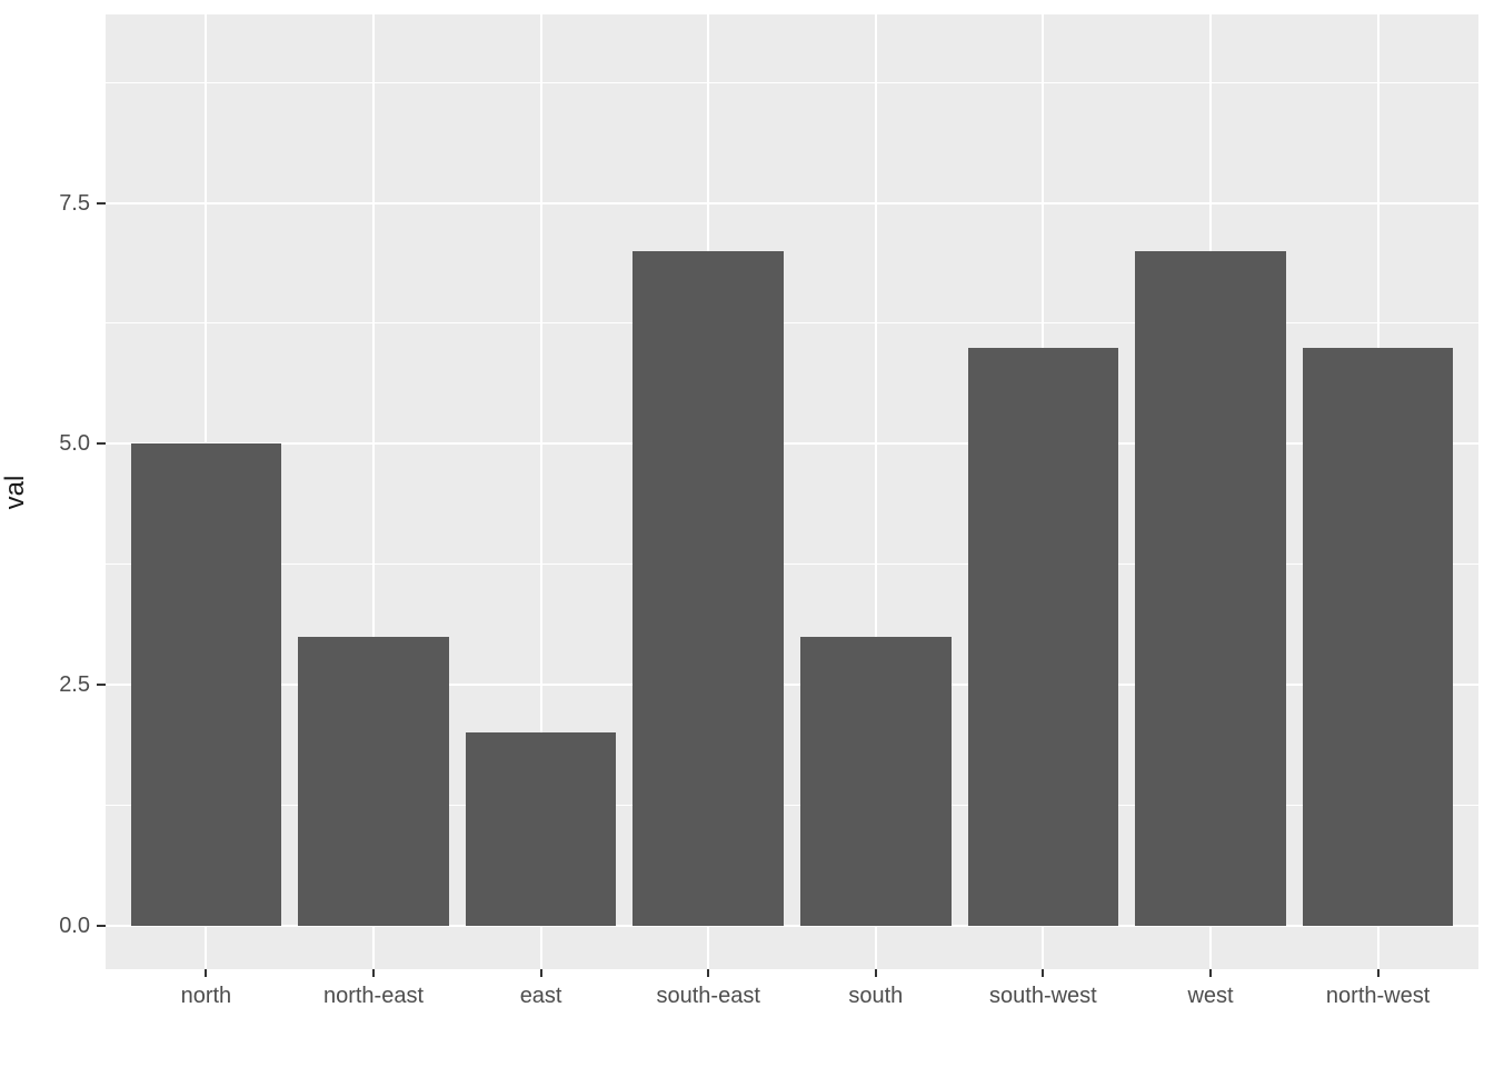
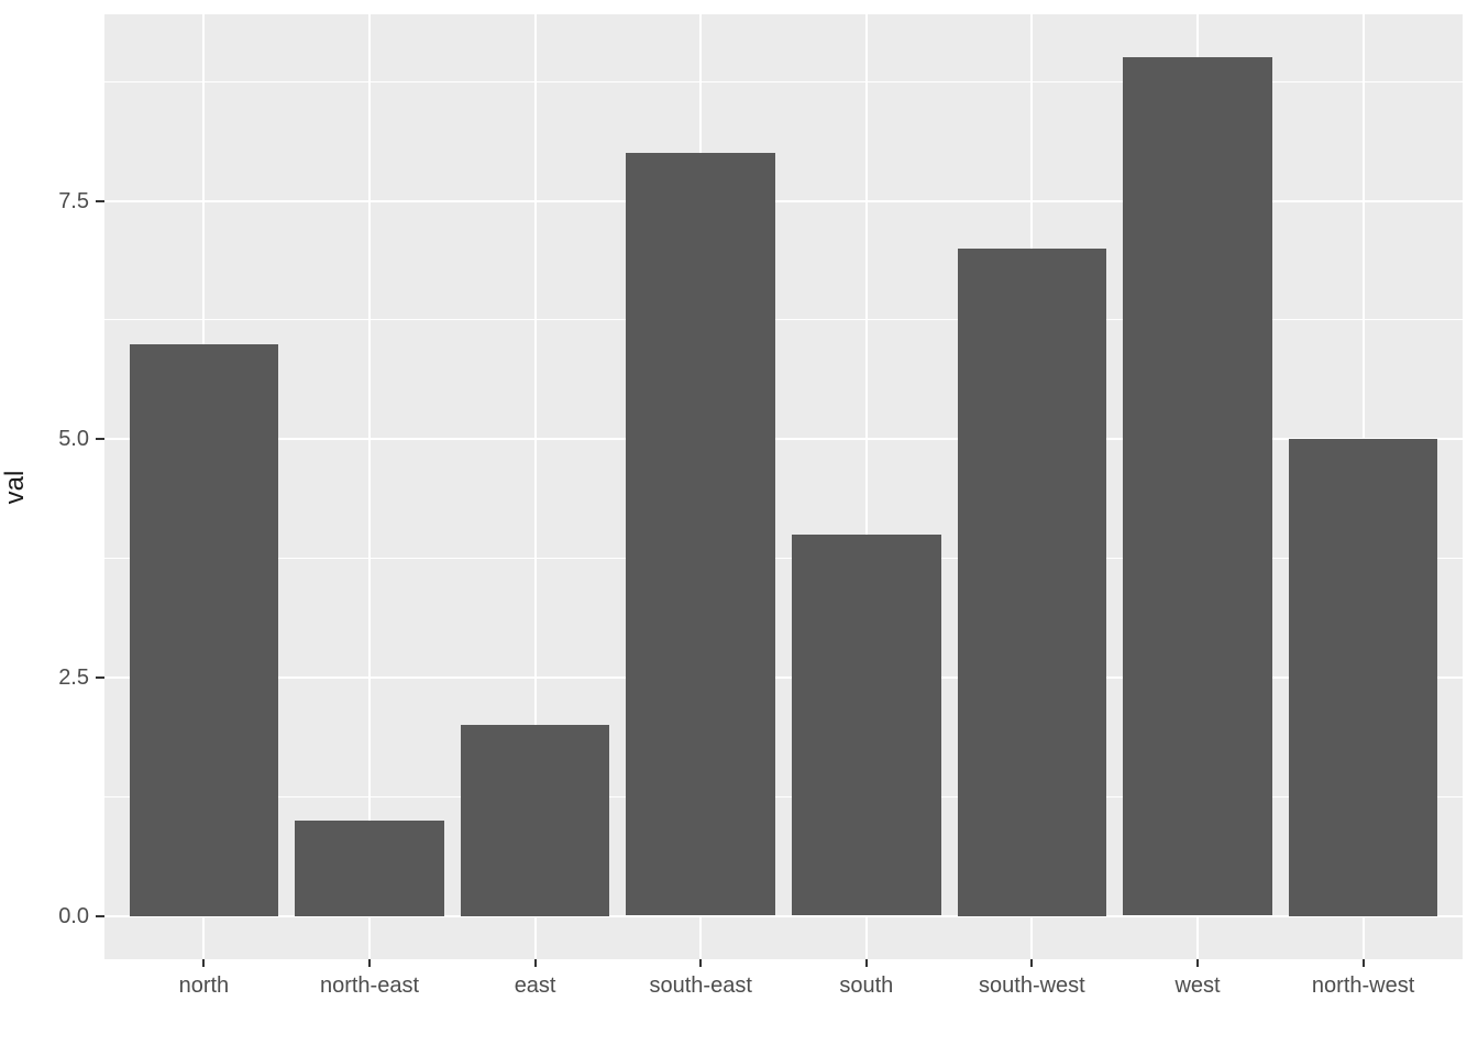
north: 5 -> 6
north-east: 3 -> 1
south-east: 7 -> 8
south: 3 -> 4
south-west: 6 -> 7
west: 7 -> 9
north-west: 6 -> 5
